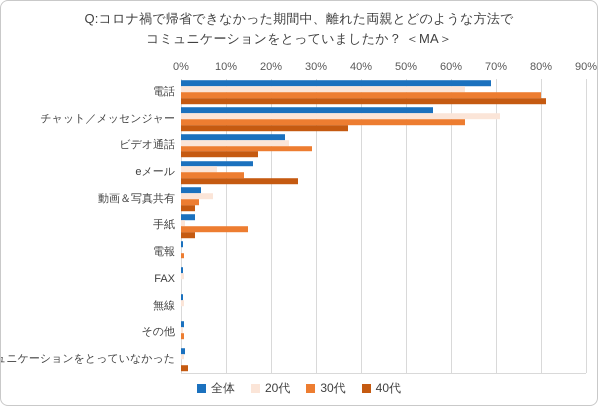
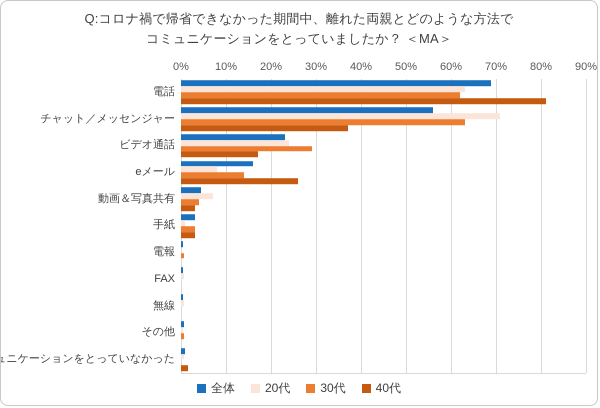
30代/電話: 80% -> 62%
30代/手紙: 15% -> 3%
